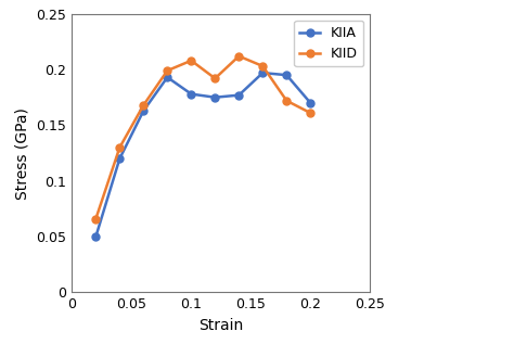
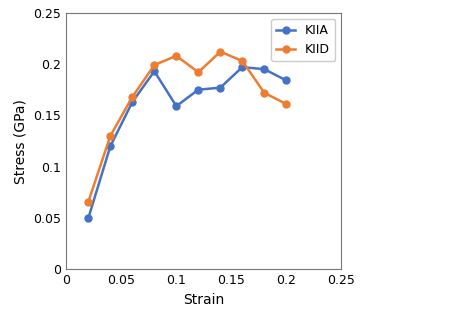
KIIA/0.1: 0.178 -> 0.159
KIIA/0.2: 0.170 -> 0.184
